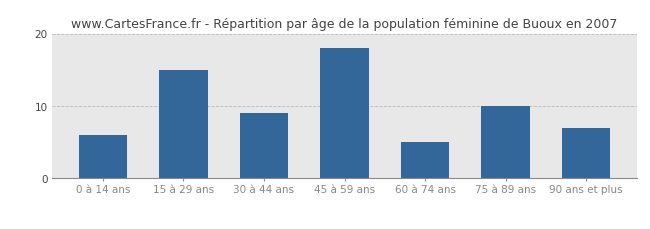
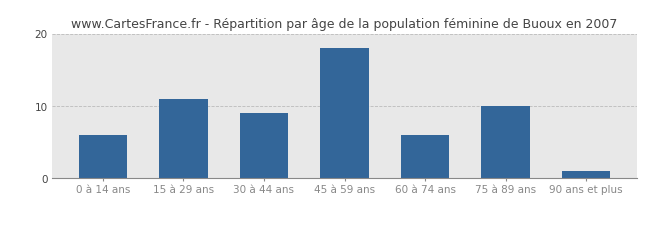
15 à 29 ans: 15 -> 11
60 à 74 ans: 5 -> 6
90 ans et plus: 7 -> 1
